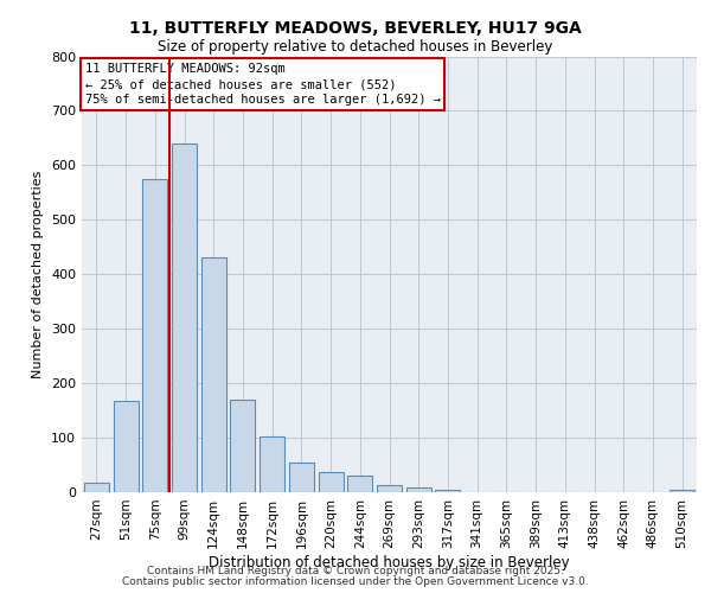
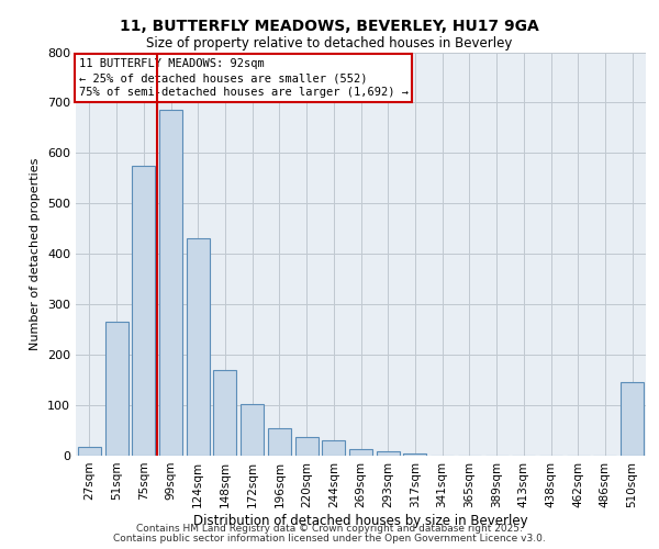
51sqm: 168 -> 265
99sqm: 640 -> 685
510sqm: 5 -> 145
